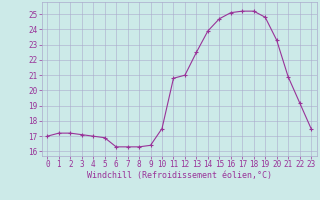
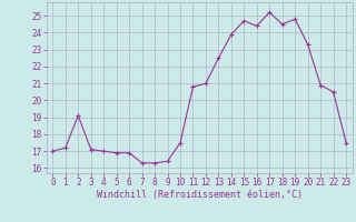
2: 17.2 -> 19.1
6: 16.3 -> 16.9
16: 25.1 -> 24.4
18: 25.2 -> 24.5
22: 19.2 -> 20.5
